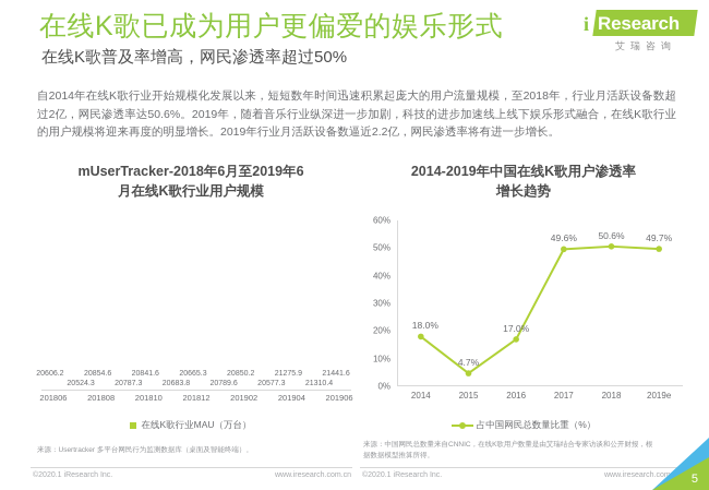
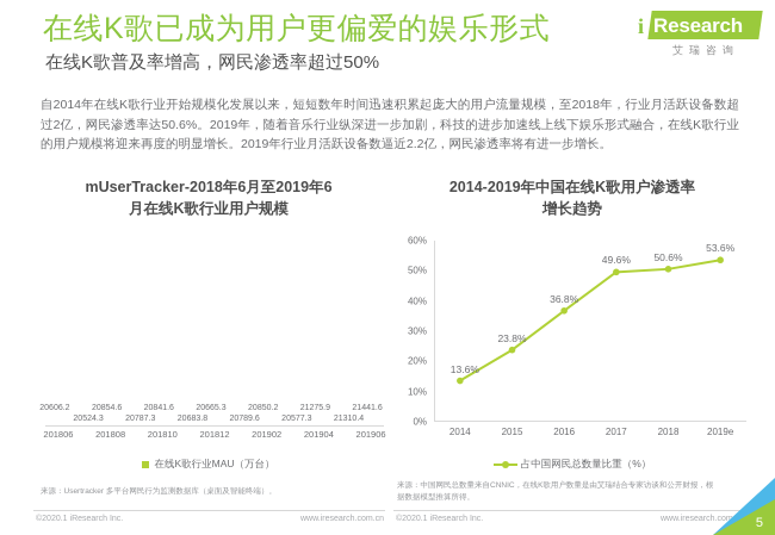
2014-2019年中国在线K歌用户渗透率增长趋势/2014: 18.0% -> 13.6%
2014-2019年中国在线K歌用户渗透率增长趋势/2015: 4.7% -> 23.8%
2014-2019年中国在线K歌用户渗透率增长趋势/2016: 17.0% -> 36.8%
2014-2019年中国在线K歌用户渗透率增长趋势/2019e: 49.7% -> 53.6%
